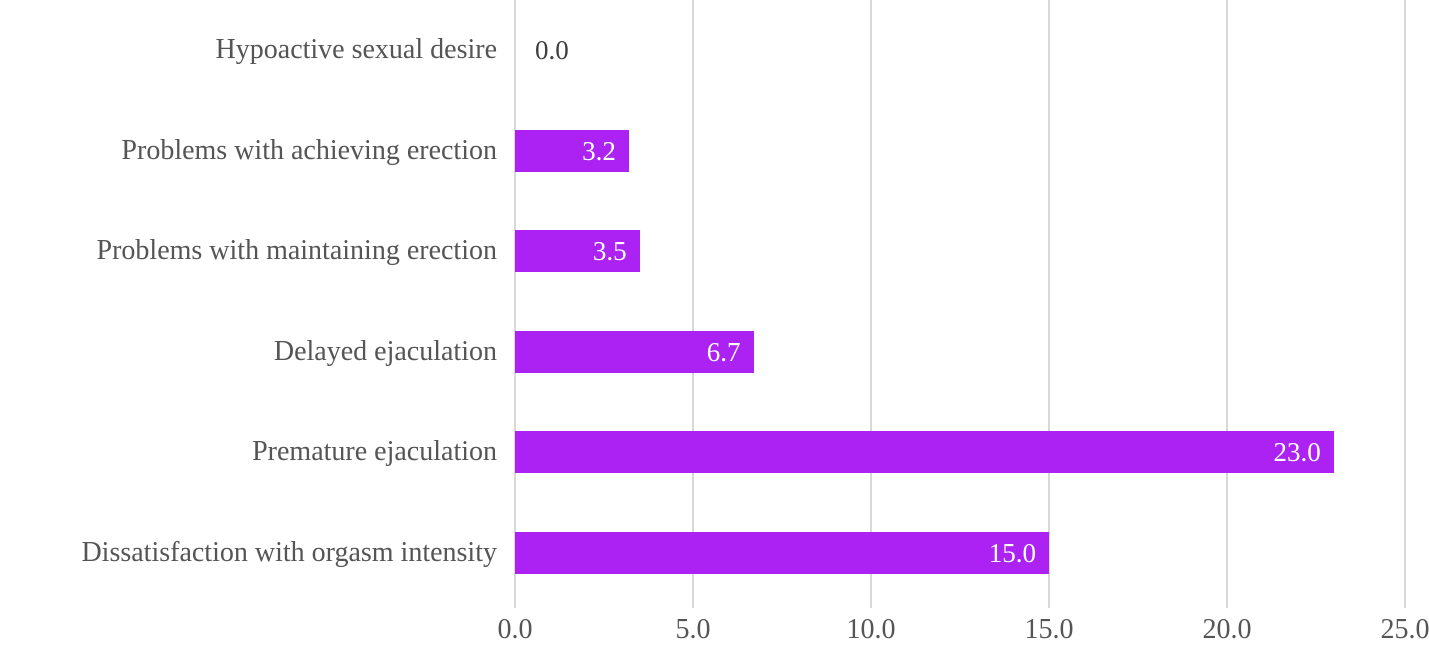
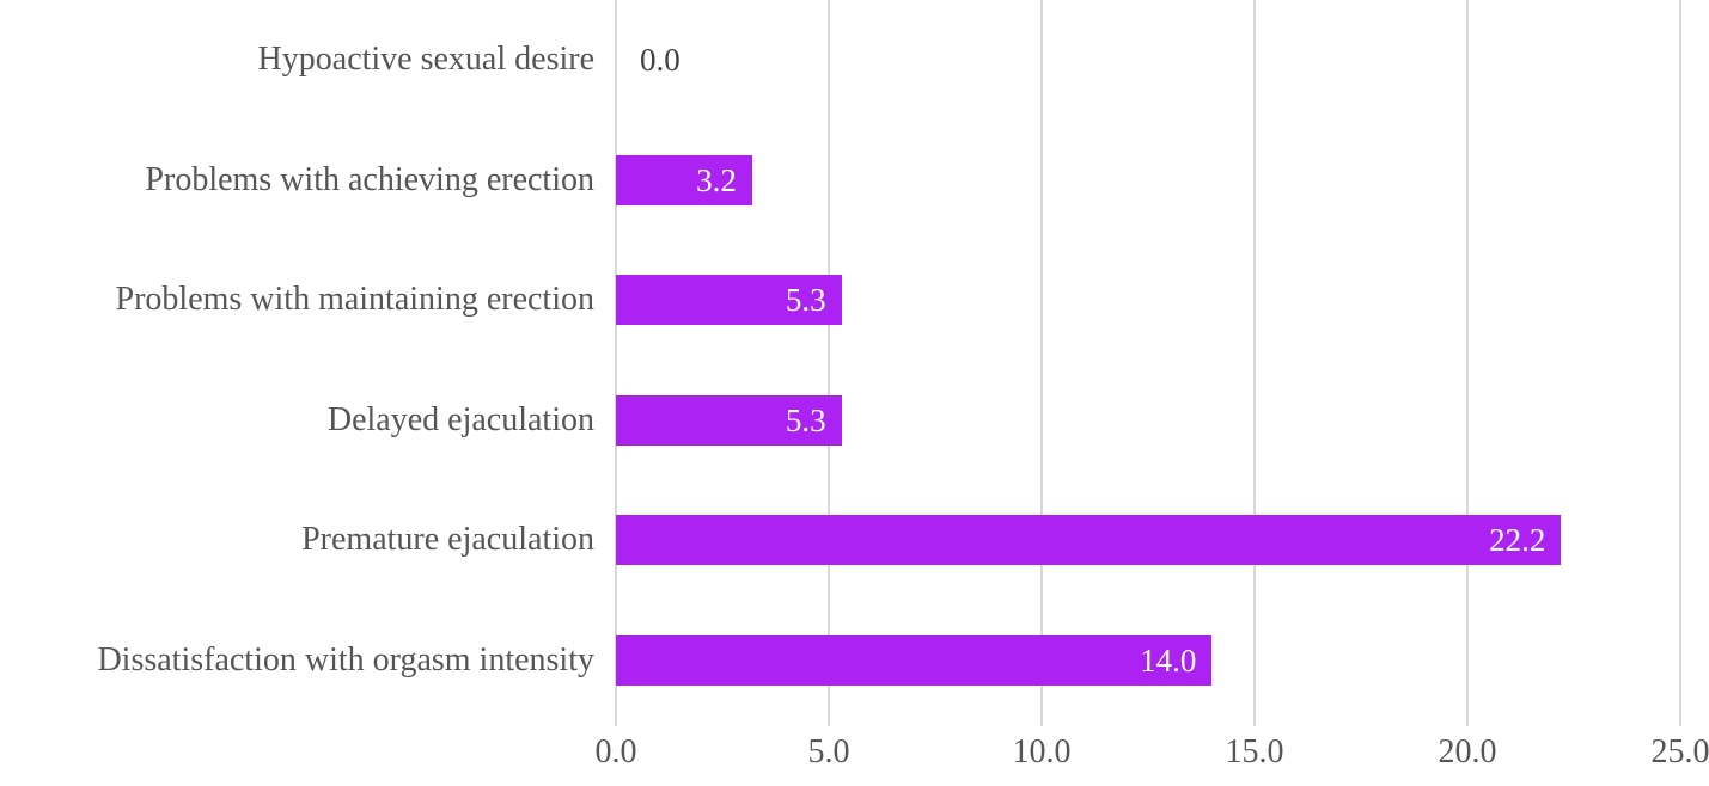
Problems with maintaining erection: 3.5 -> 5.3
Delayed ejaculation: 6.7 -> 5.3
Premature ejaculation: 23.0 -> 22.2
Dissatisfaction with orgasm intensity: 15.0 -> 14.0
